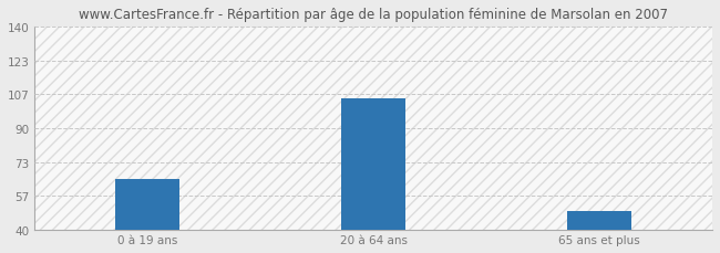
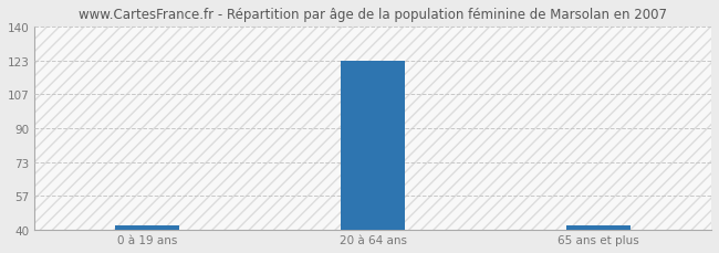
0 à 19 ans: 65 -> 42
20 à 64 ans: 105 -> 123
65 ans et plus: 49 -> 42
